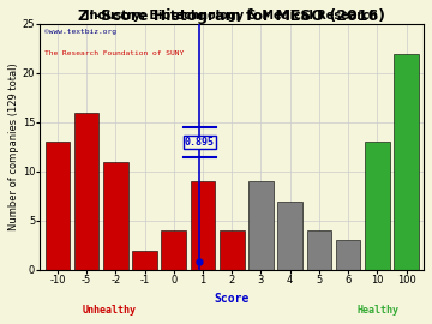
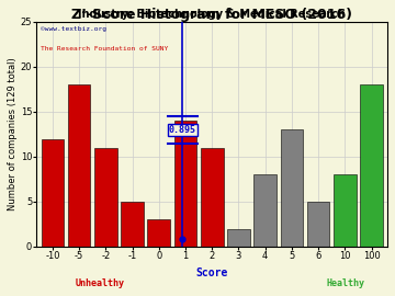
-10: 13 -> 12
-5: 16 -> 18
-1: 2 -> 5
0: 4 -> 3
1: 9 -> 14
2: 4 -> 11
3: 9 -> 2
4: 7 -> 8
5: 4 -> 13
6: 3 -> 5
10: 13 -> 8
100: 22 -> 18
